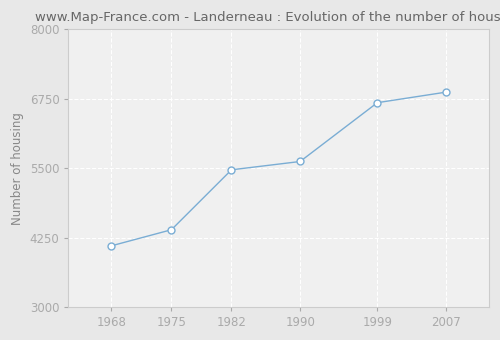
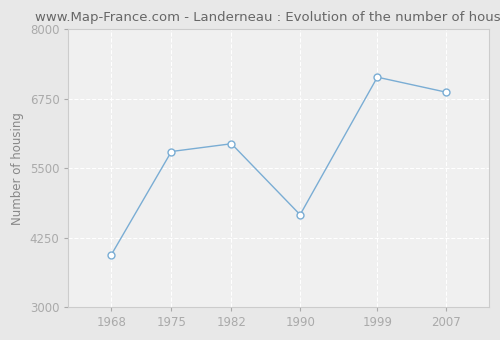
1968: 4100 -> 3940
1975: 4390 -> 5800
1982: 5470 -> 5940
1990: 5620 -> 4660
1999: 6680 -> 7140
